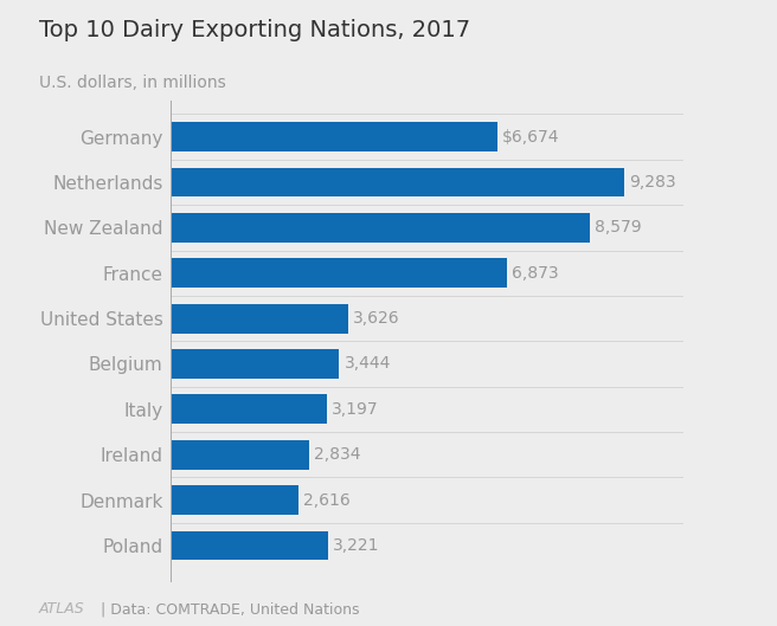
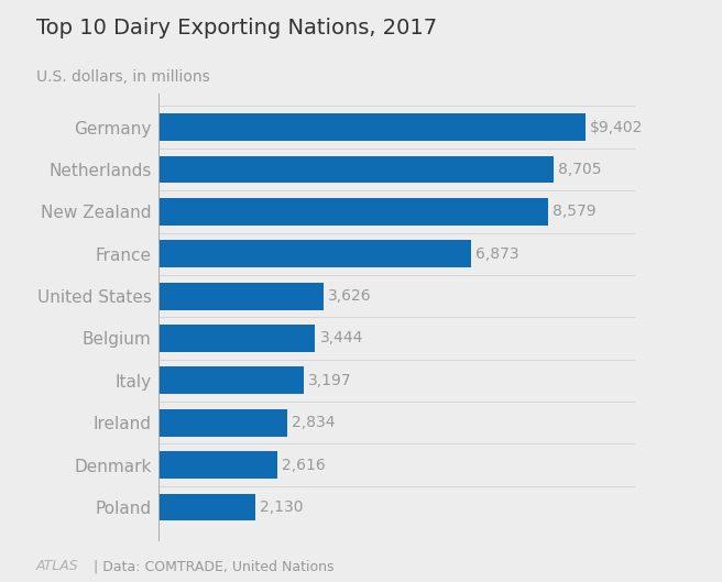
Germany: $6,674 -> $9,402
Netherlands: 9,283 -> 8,705
Poland: 3,221 -> 2,130
